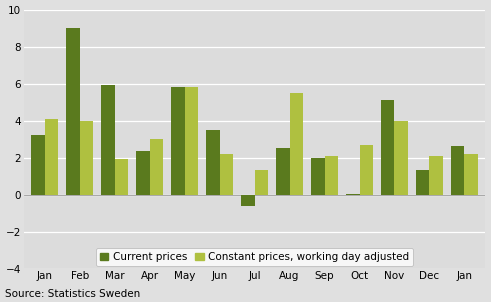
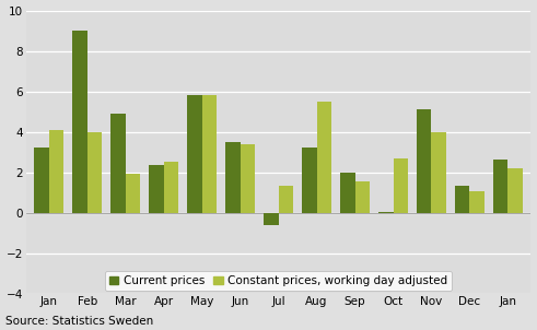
Current prices/Mar: 5.9 -> 4.9
Constant prices, working day adjusted/Apr: 3.0 -> 2.5
Constant prices, working day adjusted/Jun: 2.2 -> 3.4
Current prices/Aug: 2.5 -> 3.2
Constant prices, working day adjusted/Sep: 2.1 -> 1.6
Constant prices, working day adjusted/Dec: 2.1 -> 1.1
